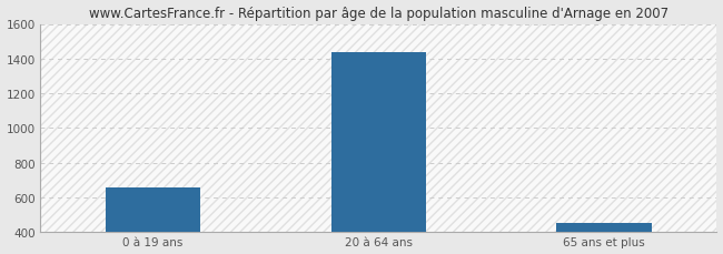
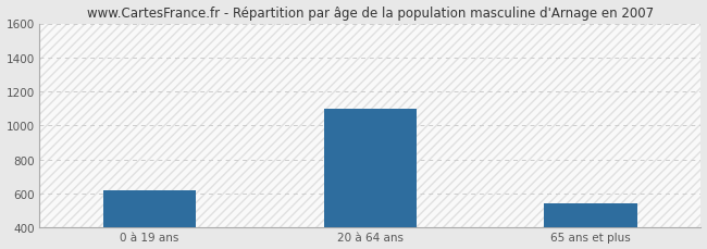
0 à 19 ans: 660 -> 620
20 à 64 ans: 1440 -> 1100
65 ans et plus: 450 -> 540
